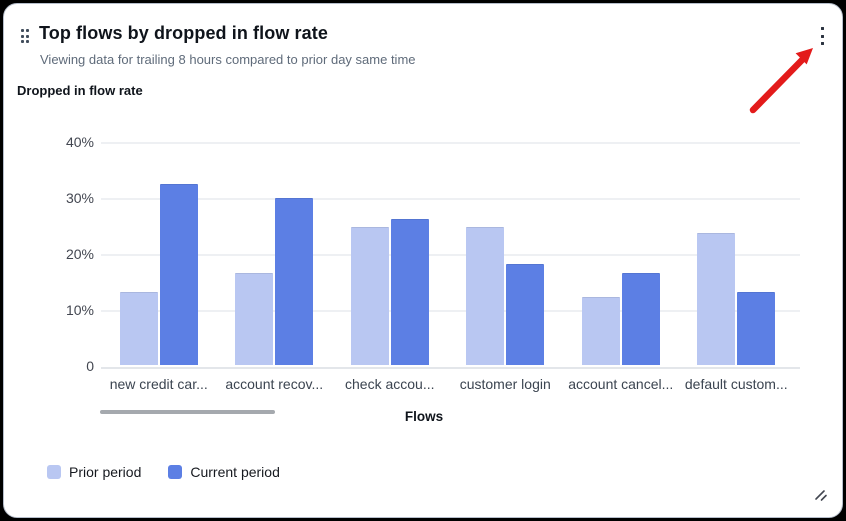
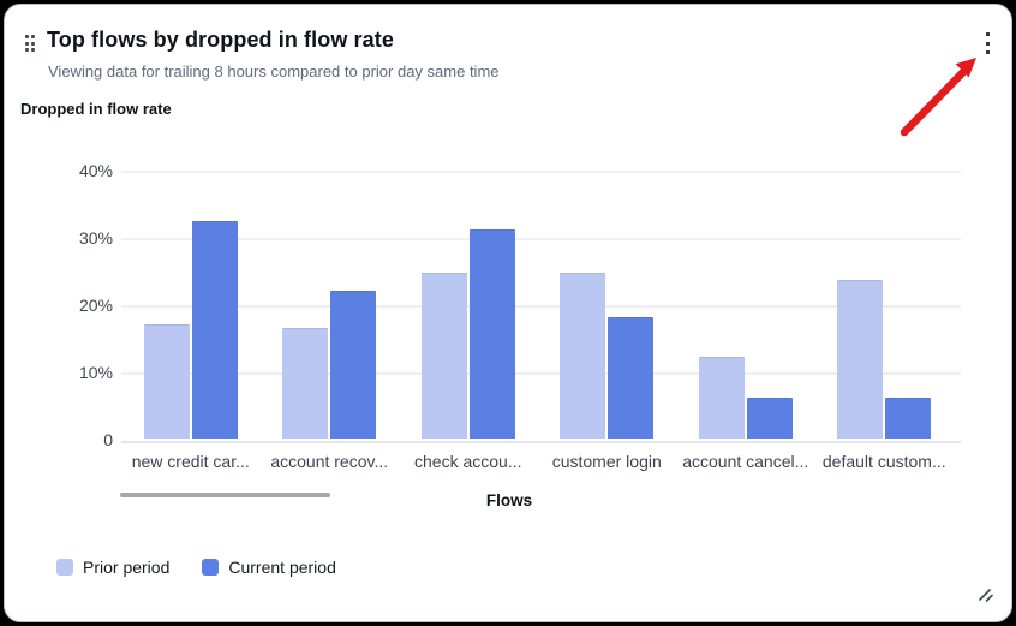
Prior period/new credit car...: 13% -> 17%
Current period/account recov...: 30% -> 22%
Current period/check accou...: 26% -> 31%
Current period/account cancel...: 16% -> 6%
Current period/default custom...: 13% -> 6%
